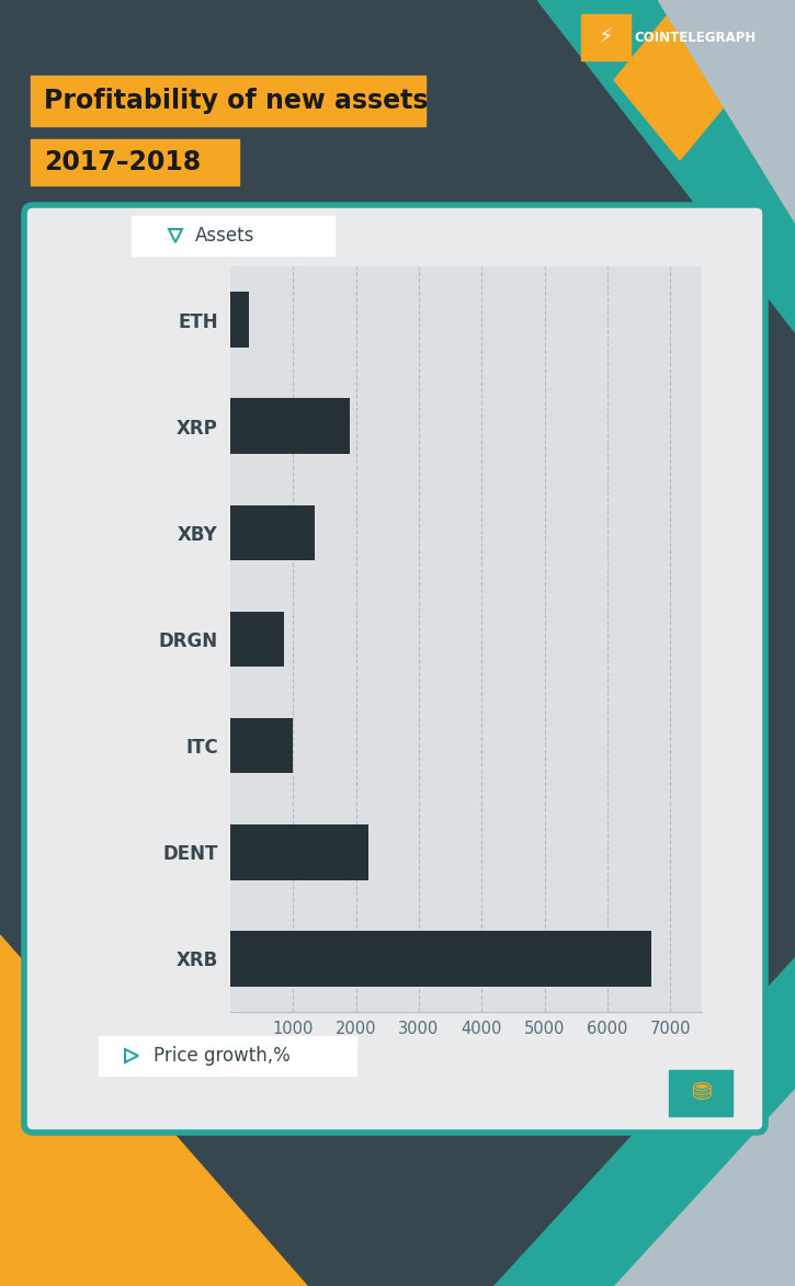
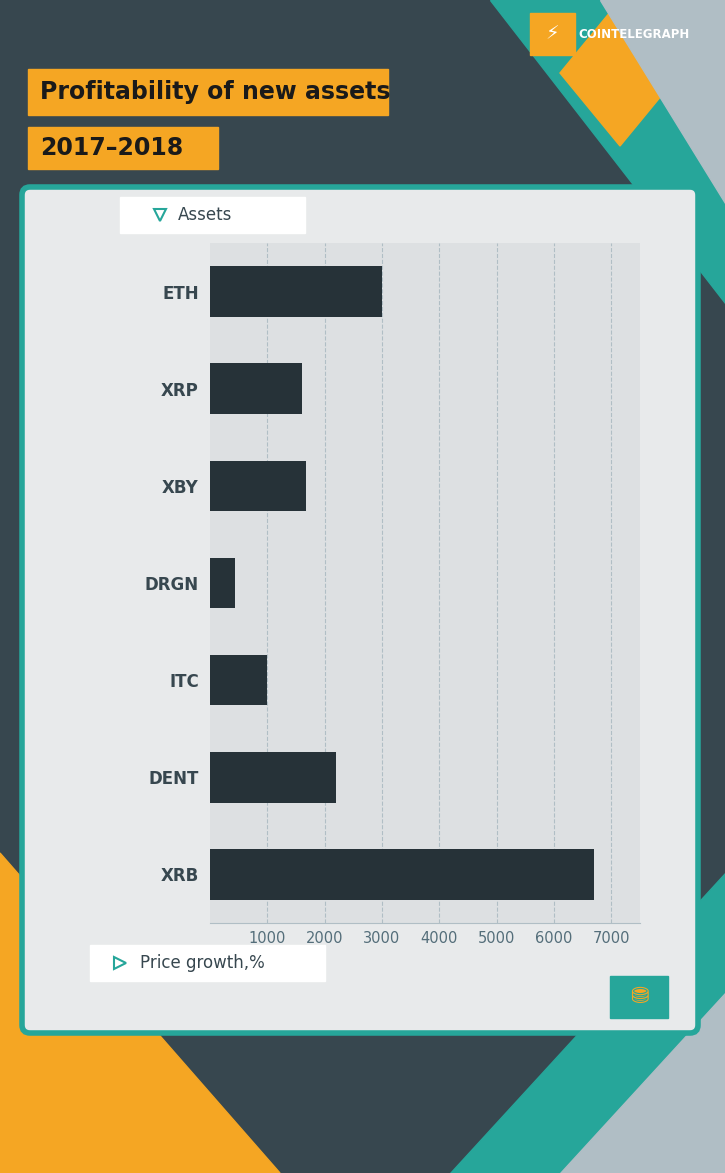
ETH: 300 -> 3000
XRP: 1900 -> 1600
XBY: 1350 -> 1680
DRGN: 850 -> 440
